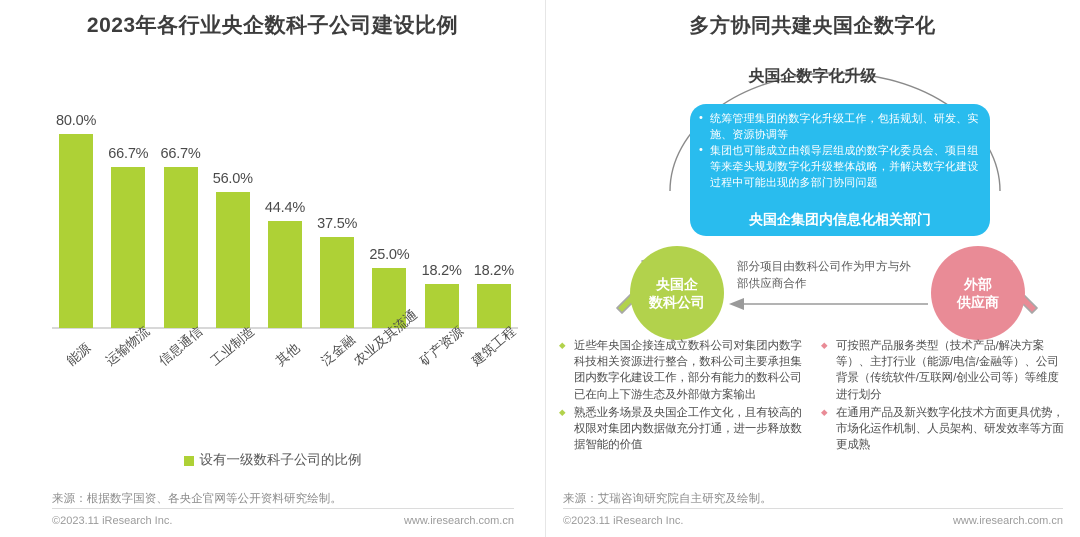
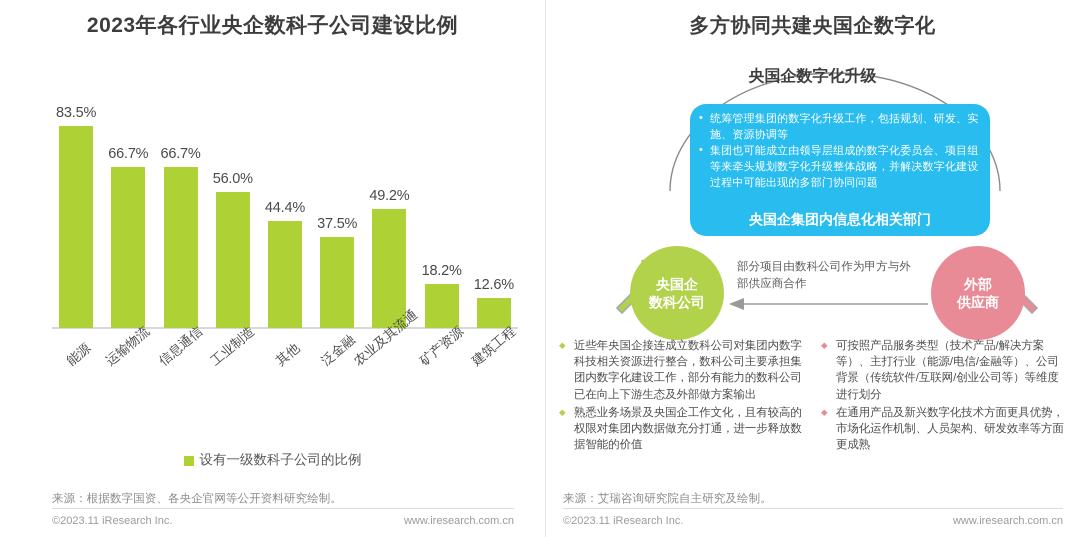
能源: 80.0% -> 83.5%
农业及其流通: 25.0% -> 49.2%
建筑工程: 18.2% -> 12.6%
